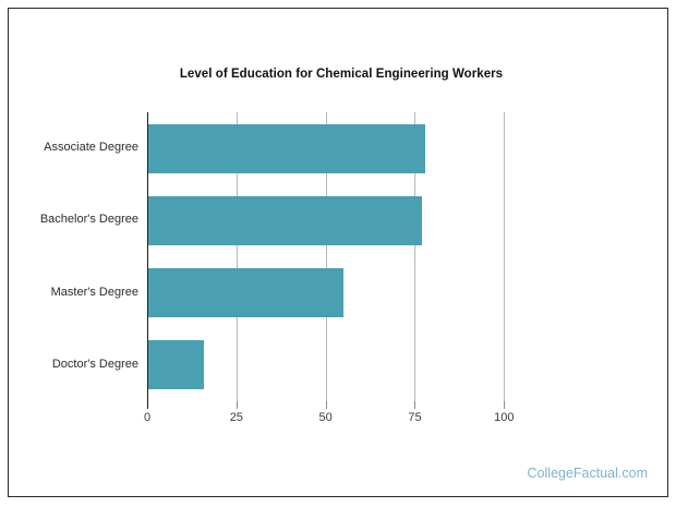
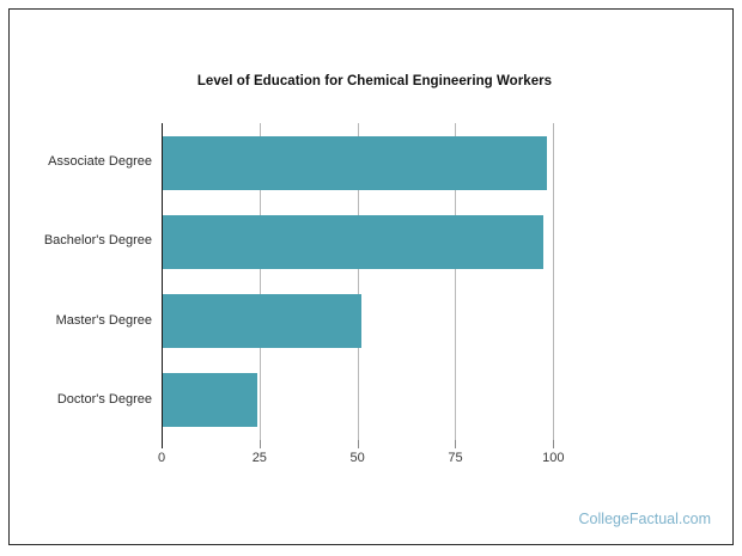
Associate Degree: 78 -> 98
Bachelor's Degree: 77 -> 98
Master's Degree: 55 -> 51
Doctor's Degree: 16 -> 24
